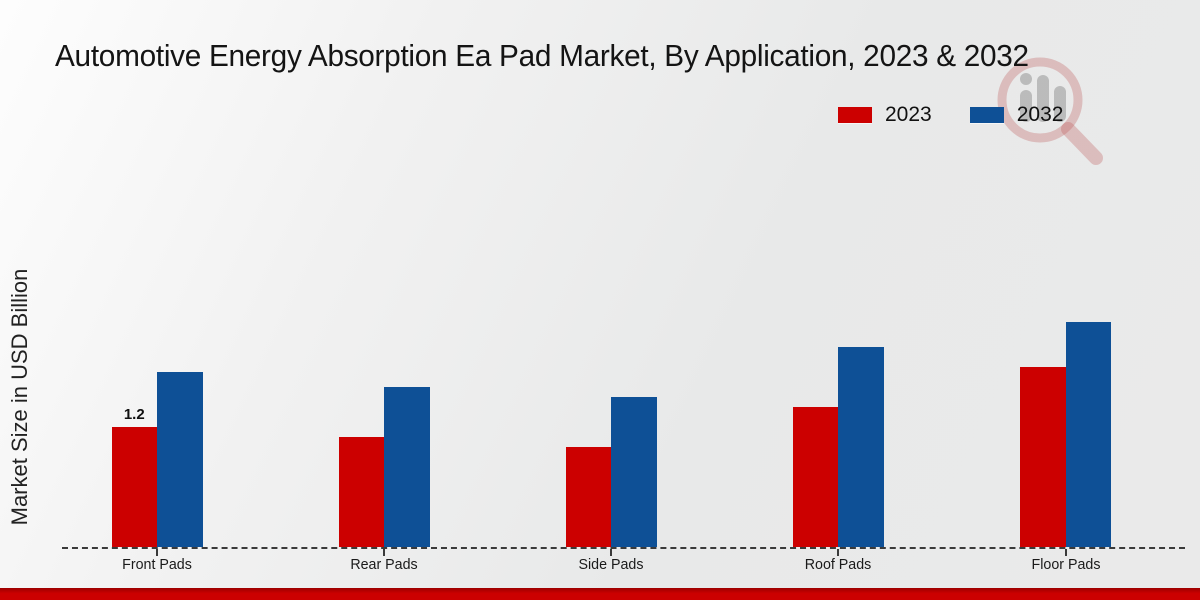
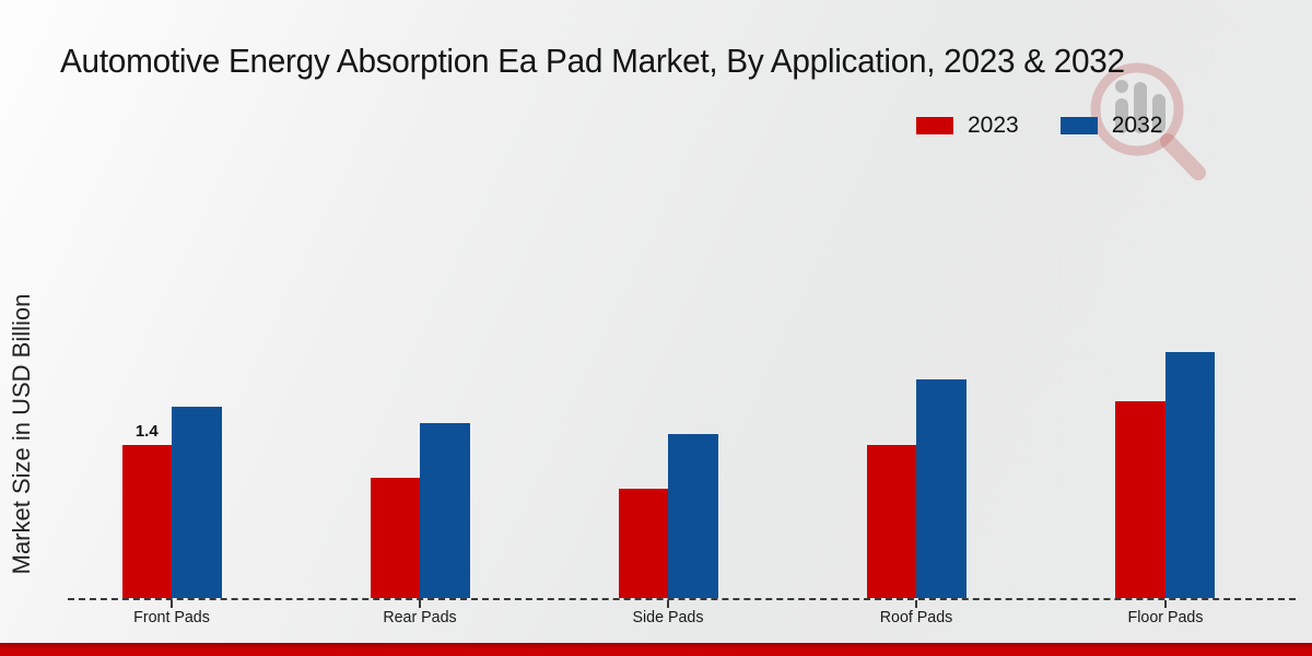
2023/Front Pads: 1.2 -> 1.4
